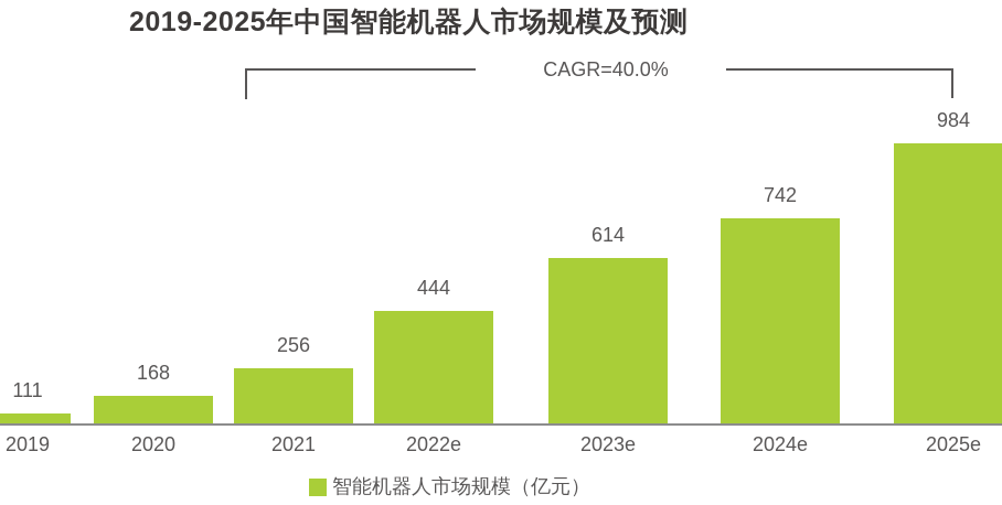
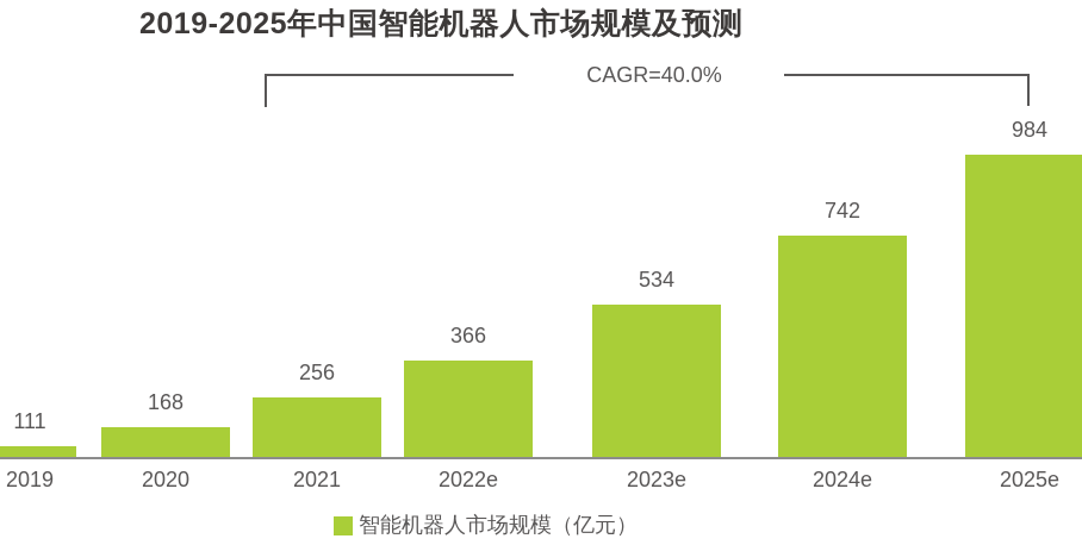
2022e: 444 -> 366
2023e: 614 -> 534
